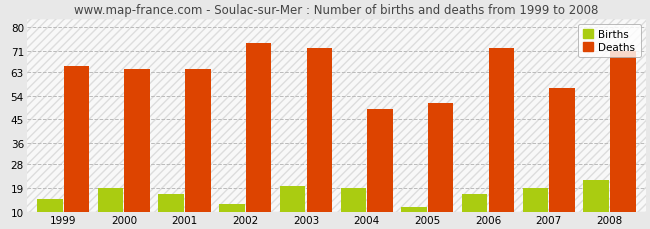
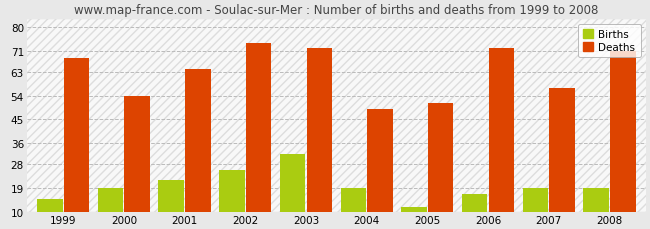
Deaths/1999: 65 -> 68
Deaths/2000: 64 -> 54
Births/2001: 17 -> 22
Births/2002: 13 -> 26
Births/2003: 20 -> 32
Births/2008: 22 -> 19
